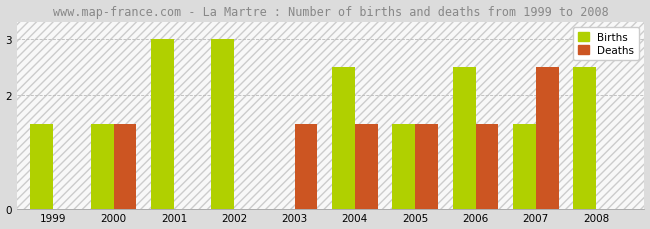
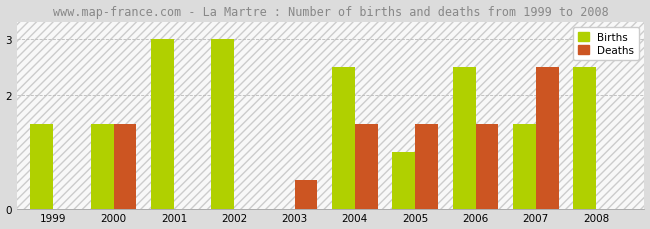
Deaths/2003: 1.5 -> 0.5
Births/2005: 1.5 -> 1.0
